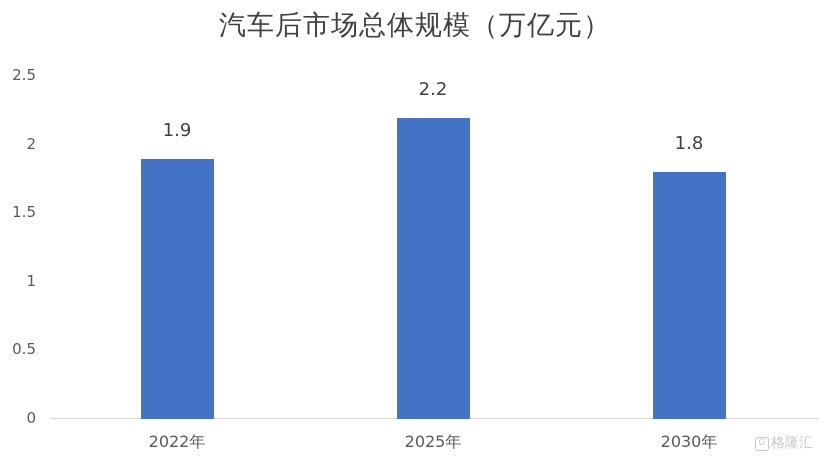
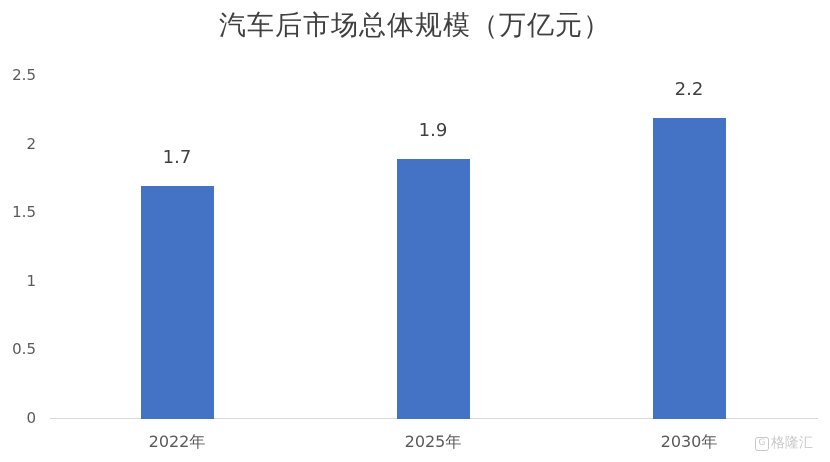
2022年: 1.9 -> 1.7
2025年: 2.2 -> 1.9
2030年: 1.8 -> 2.2
